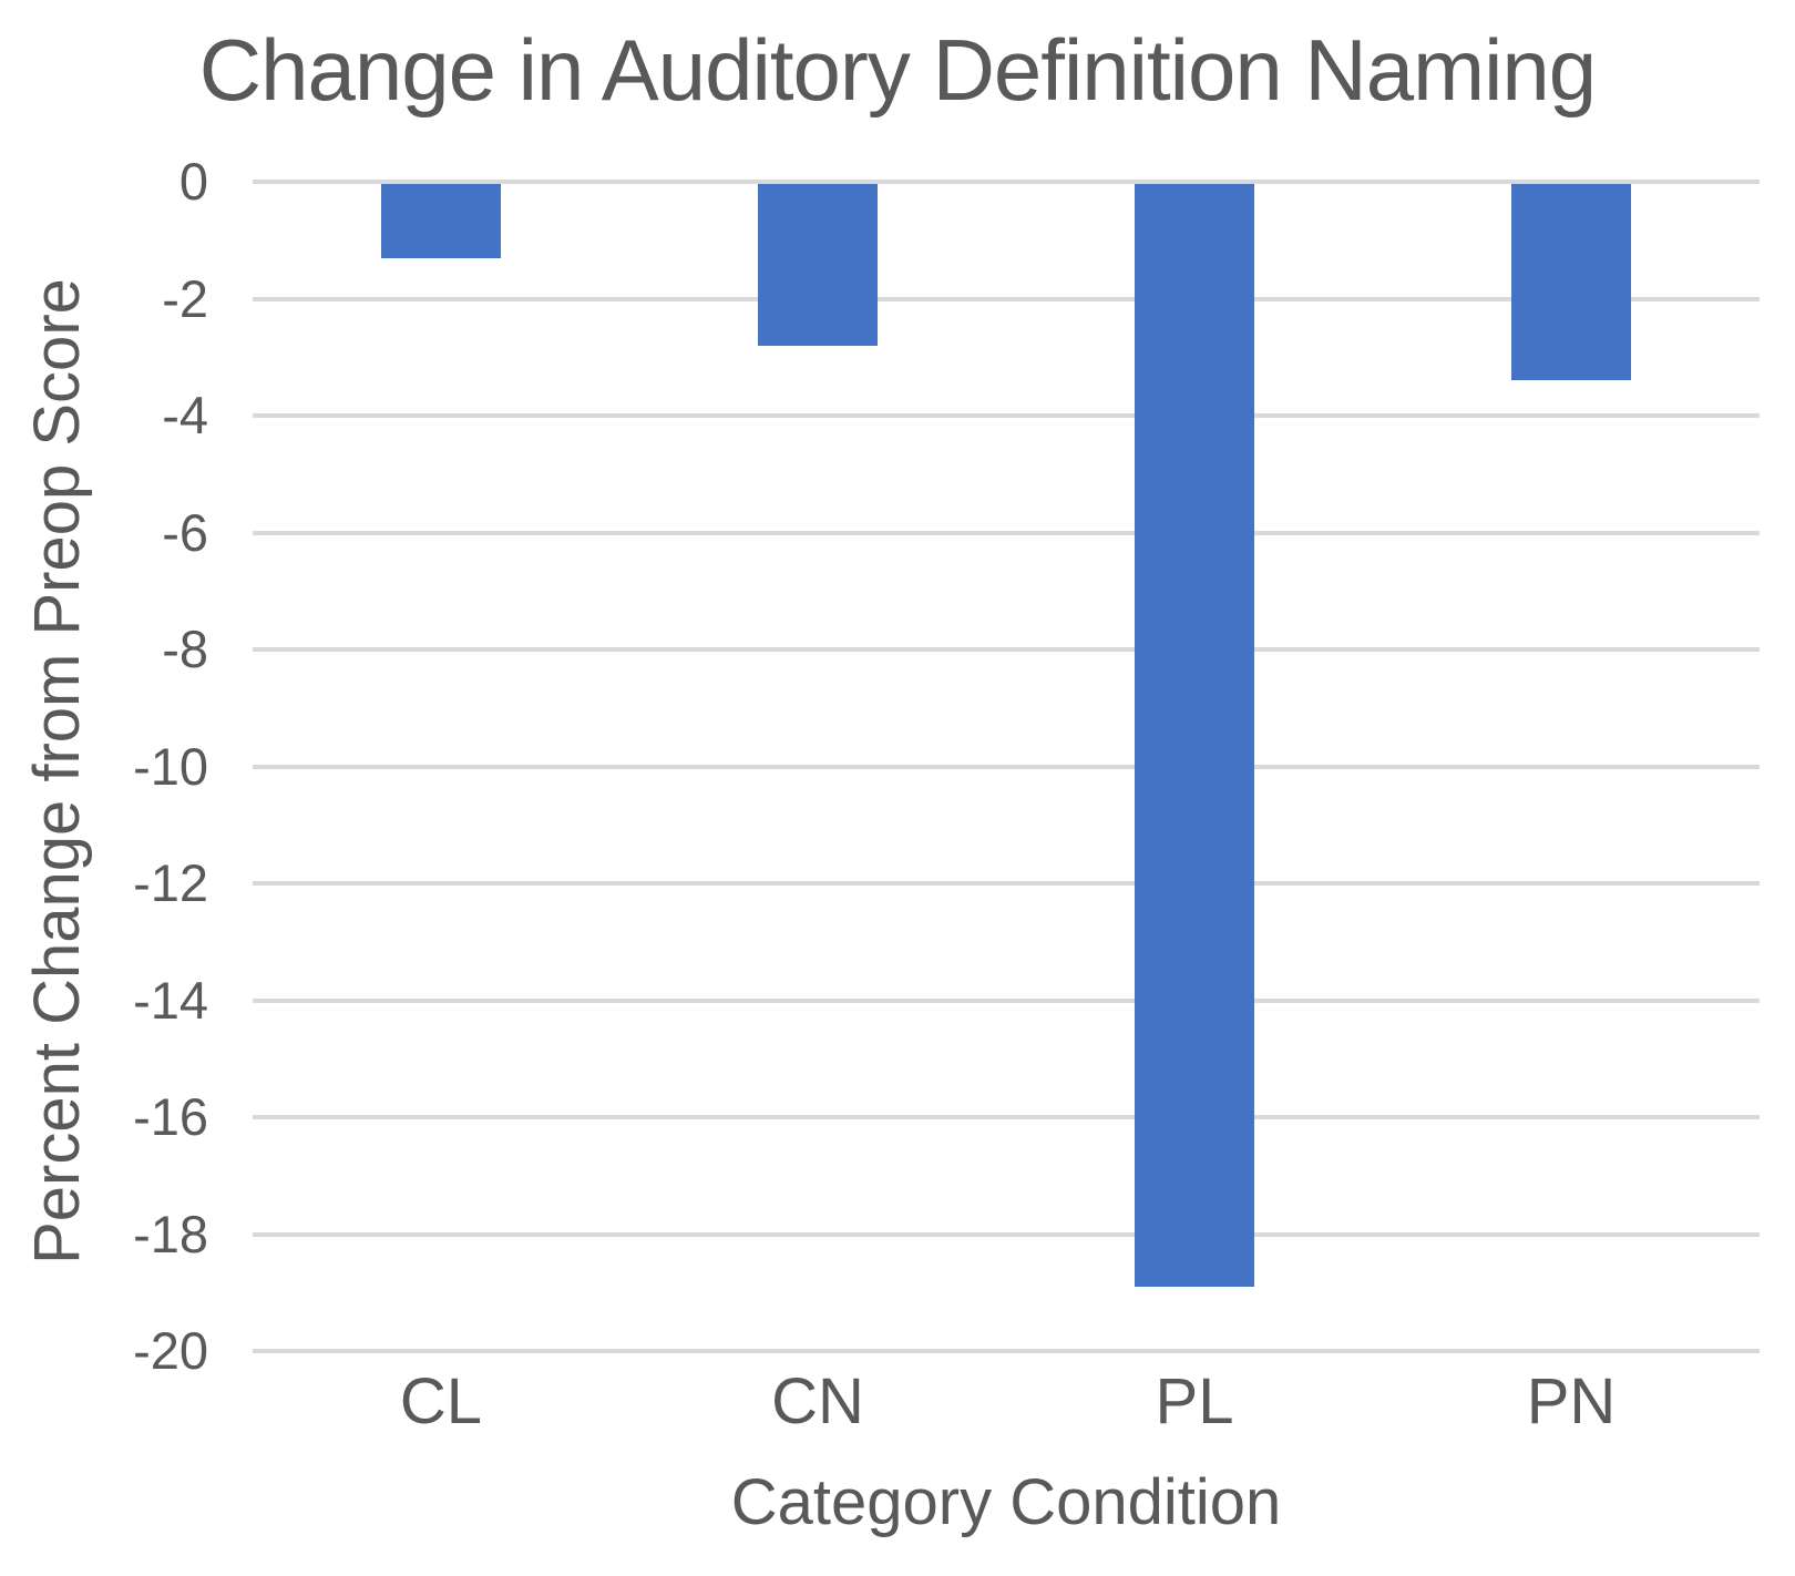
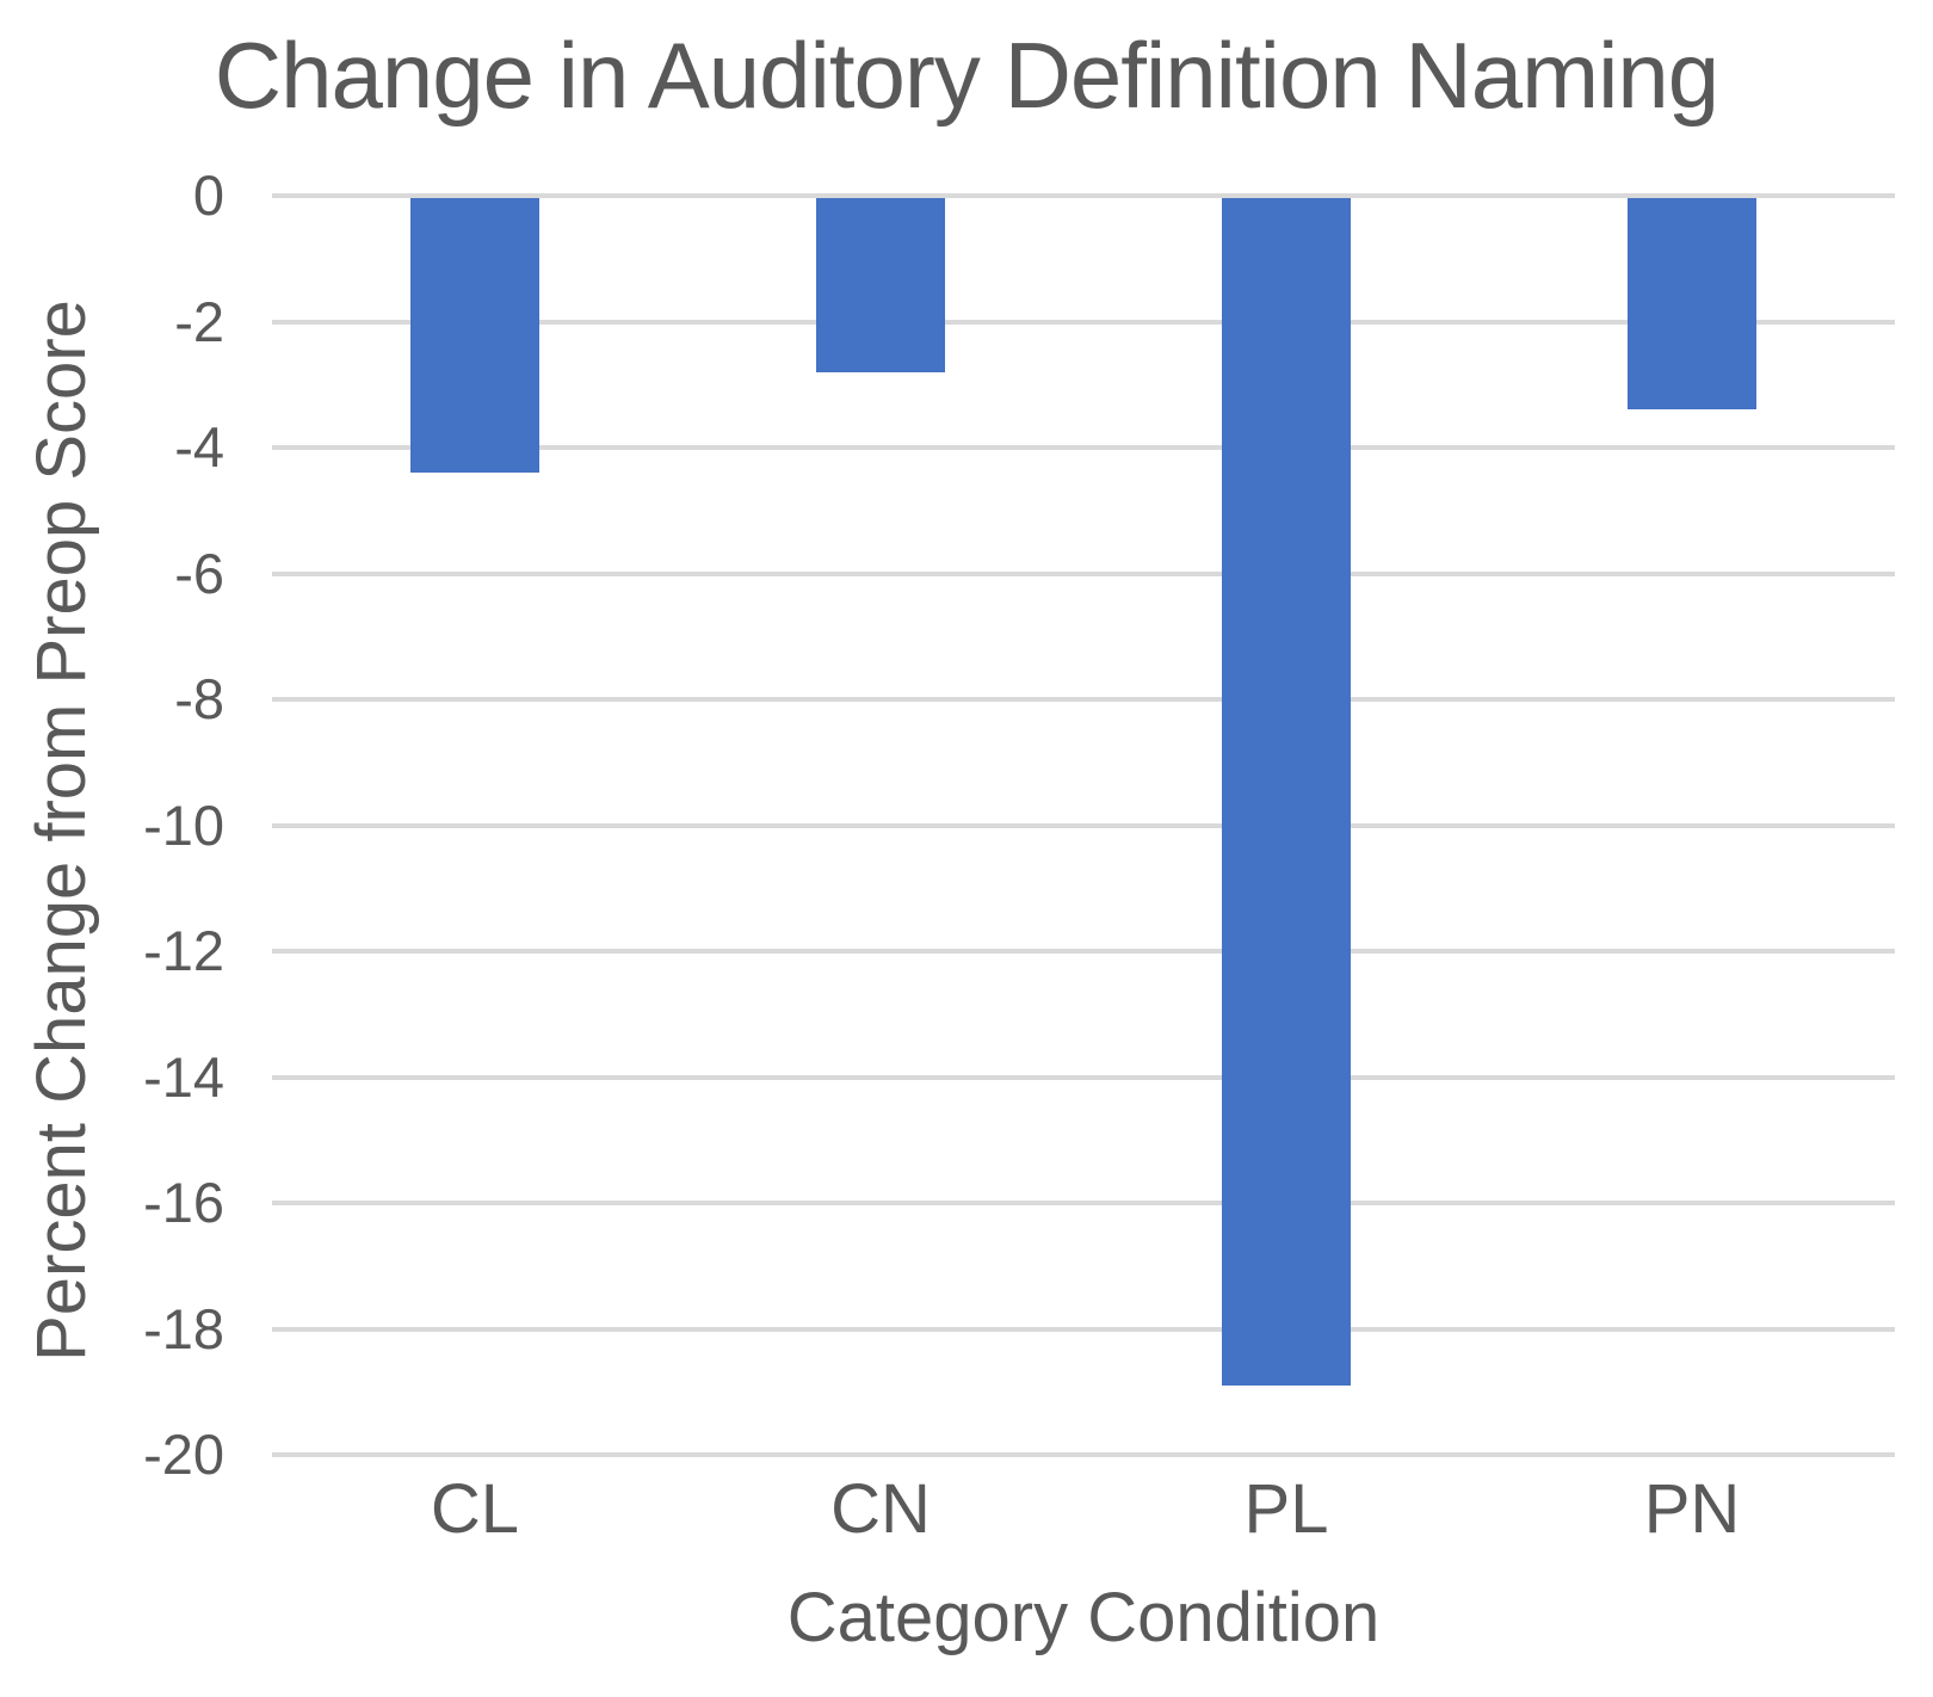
CL: -1.3 -> -4.4
